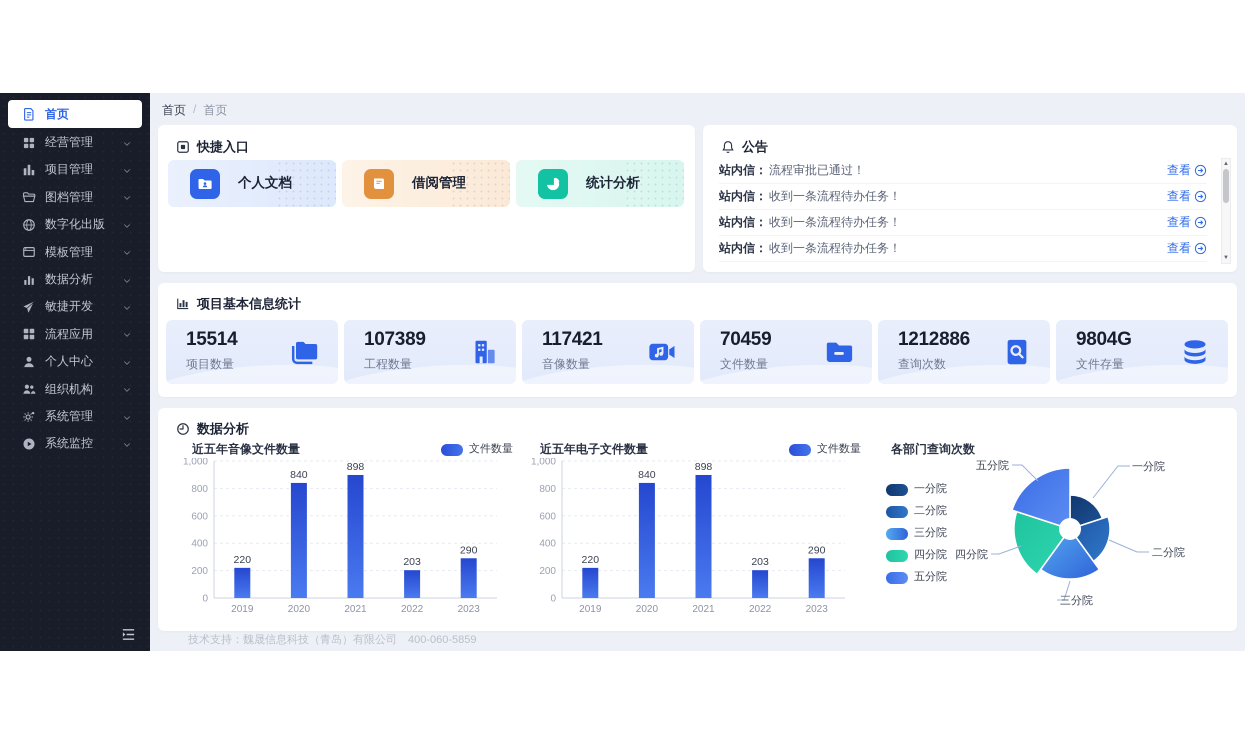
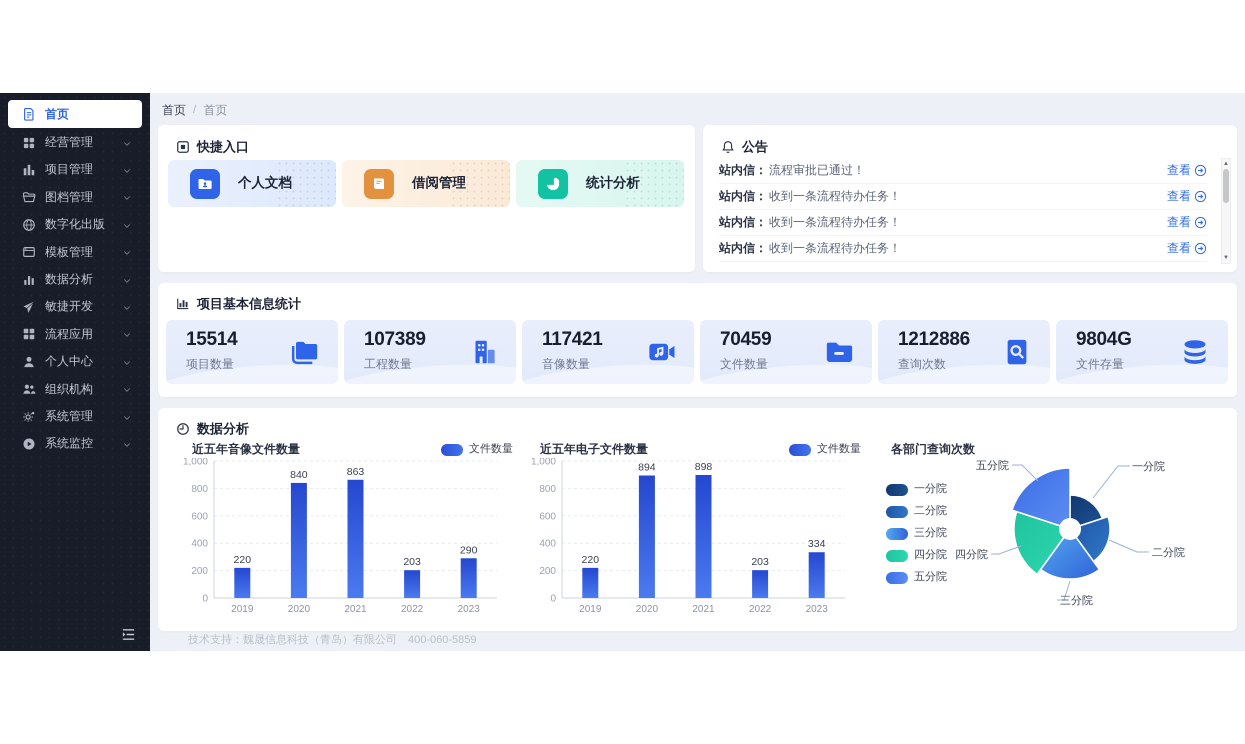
近五年音像文件数量/2021: 898 -> 863
近五年电子文件数量/2020: 840 -> 894
近五年电子文件数量/2023: 290 -> 334
